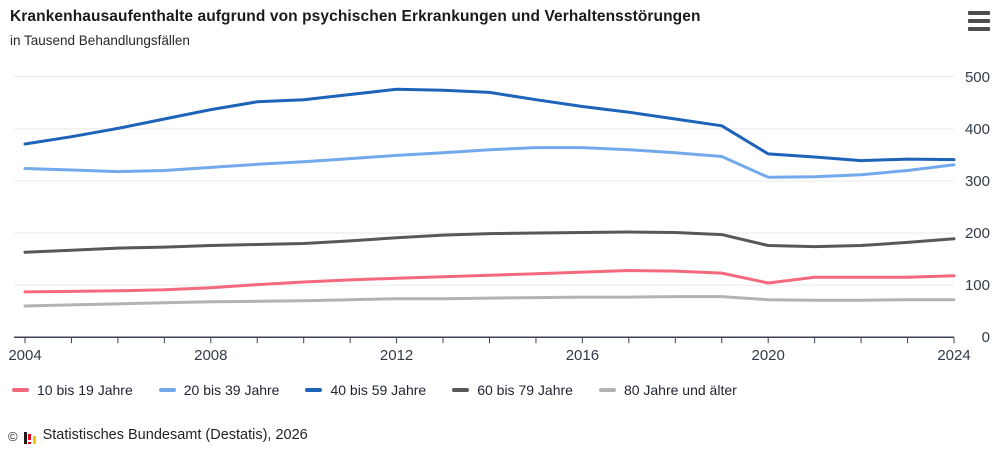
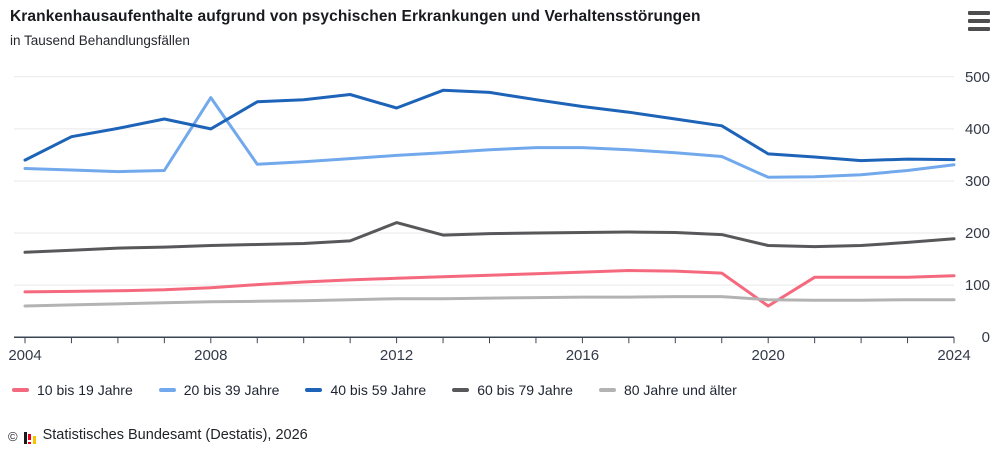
40 bis 59 Jahre/2004: 370 -> 340
20 bis 39 Jahre/2008: 330 -> 460
40 bis 59 Jahre/2008: 440 -> 400
40 bis 59 Jahre/2012: 480 -> 440
60 bis 79 Jahre/2012: 190 -> 220
10 bis 19 Jahre/2020: 100 -> 60
